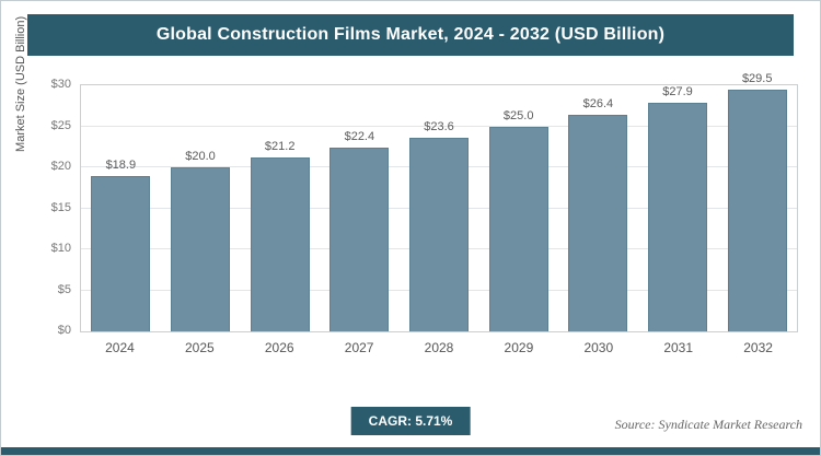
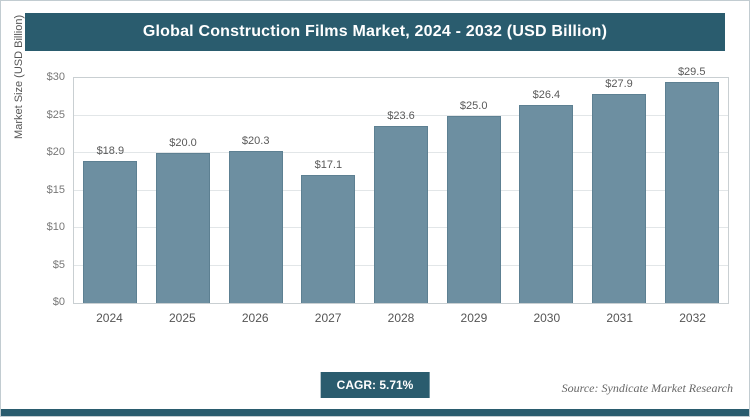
2026: $21.2 -> $20.3
2027: $22.4 -> $17.1
